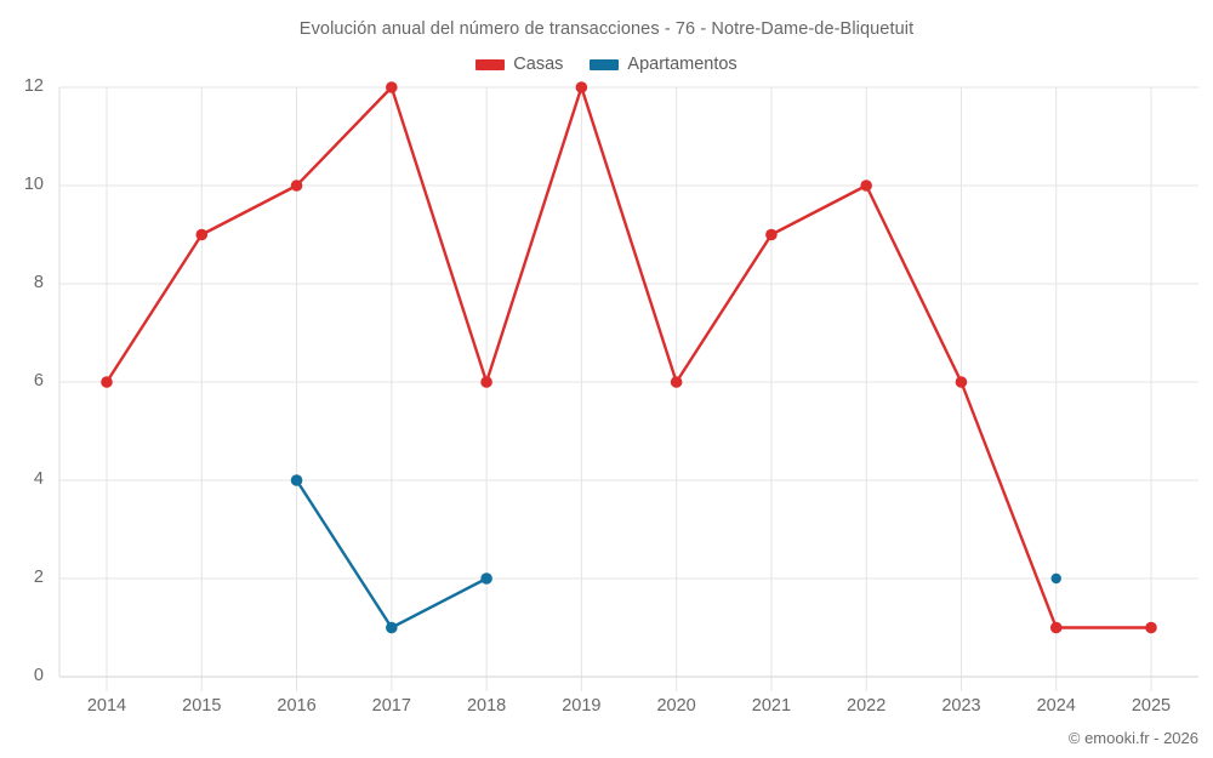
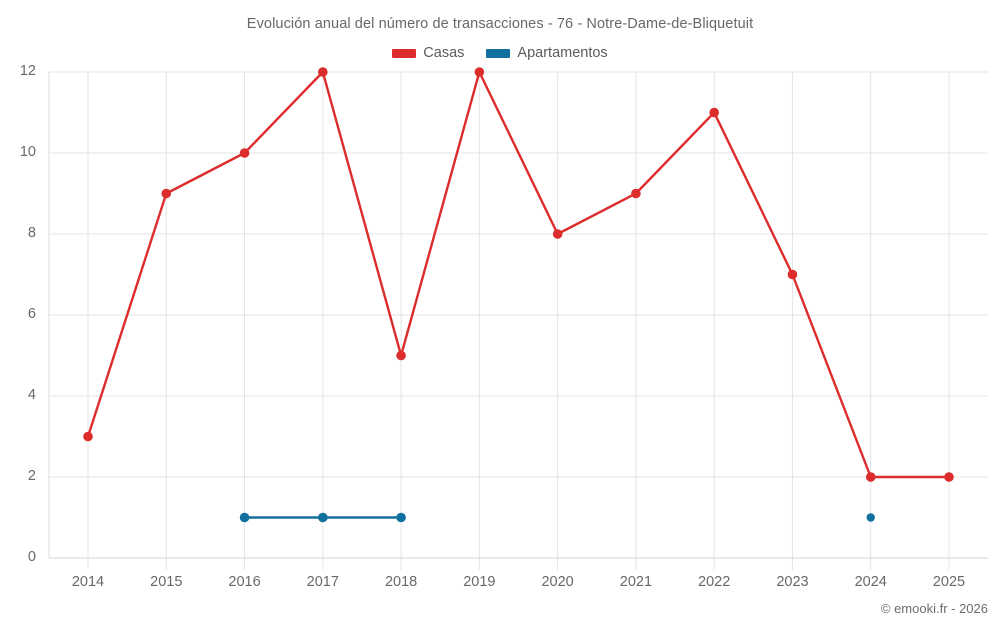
Casas/2014: 6 -> 3
Apartamentos/2016: 4 -> 1
Casas/2018: 6 -> 5
Apartamentos/2018: 2 -> 1
Casas/2020: 6 -> 8
Casas/2022: 10 -> 11
Casas/2023: 6 -> 7
Casas/2024: 1 -> 2
Apartamentos/2024: 2 -> 1
Casas/2025: 1 -> 2
